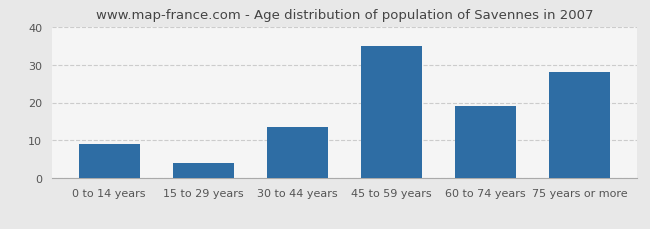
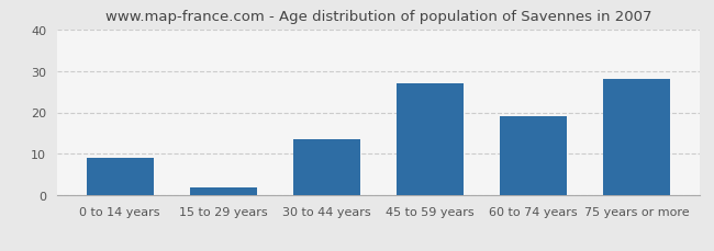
15 to 29 years: 4.0 -> 2.0
45 to 59 years: 35.0 -> 27.0
